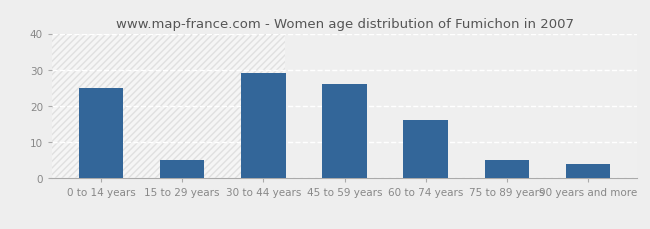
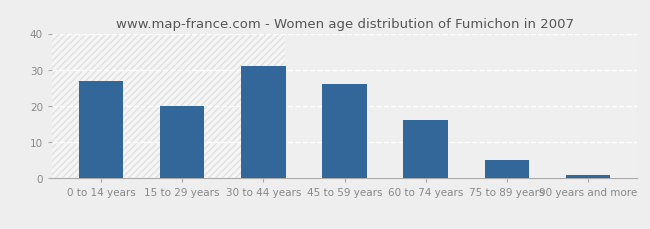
0 to 14 years: 25 -> 27
15 to 29 years: 5 -> 20
30 to 44 years: 29 -> 31
90 years and more: 4 -> 1
